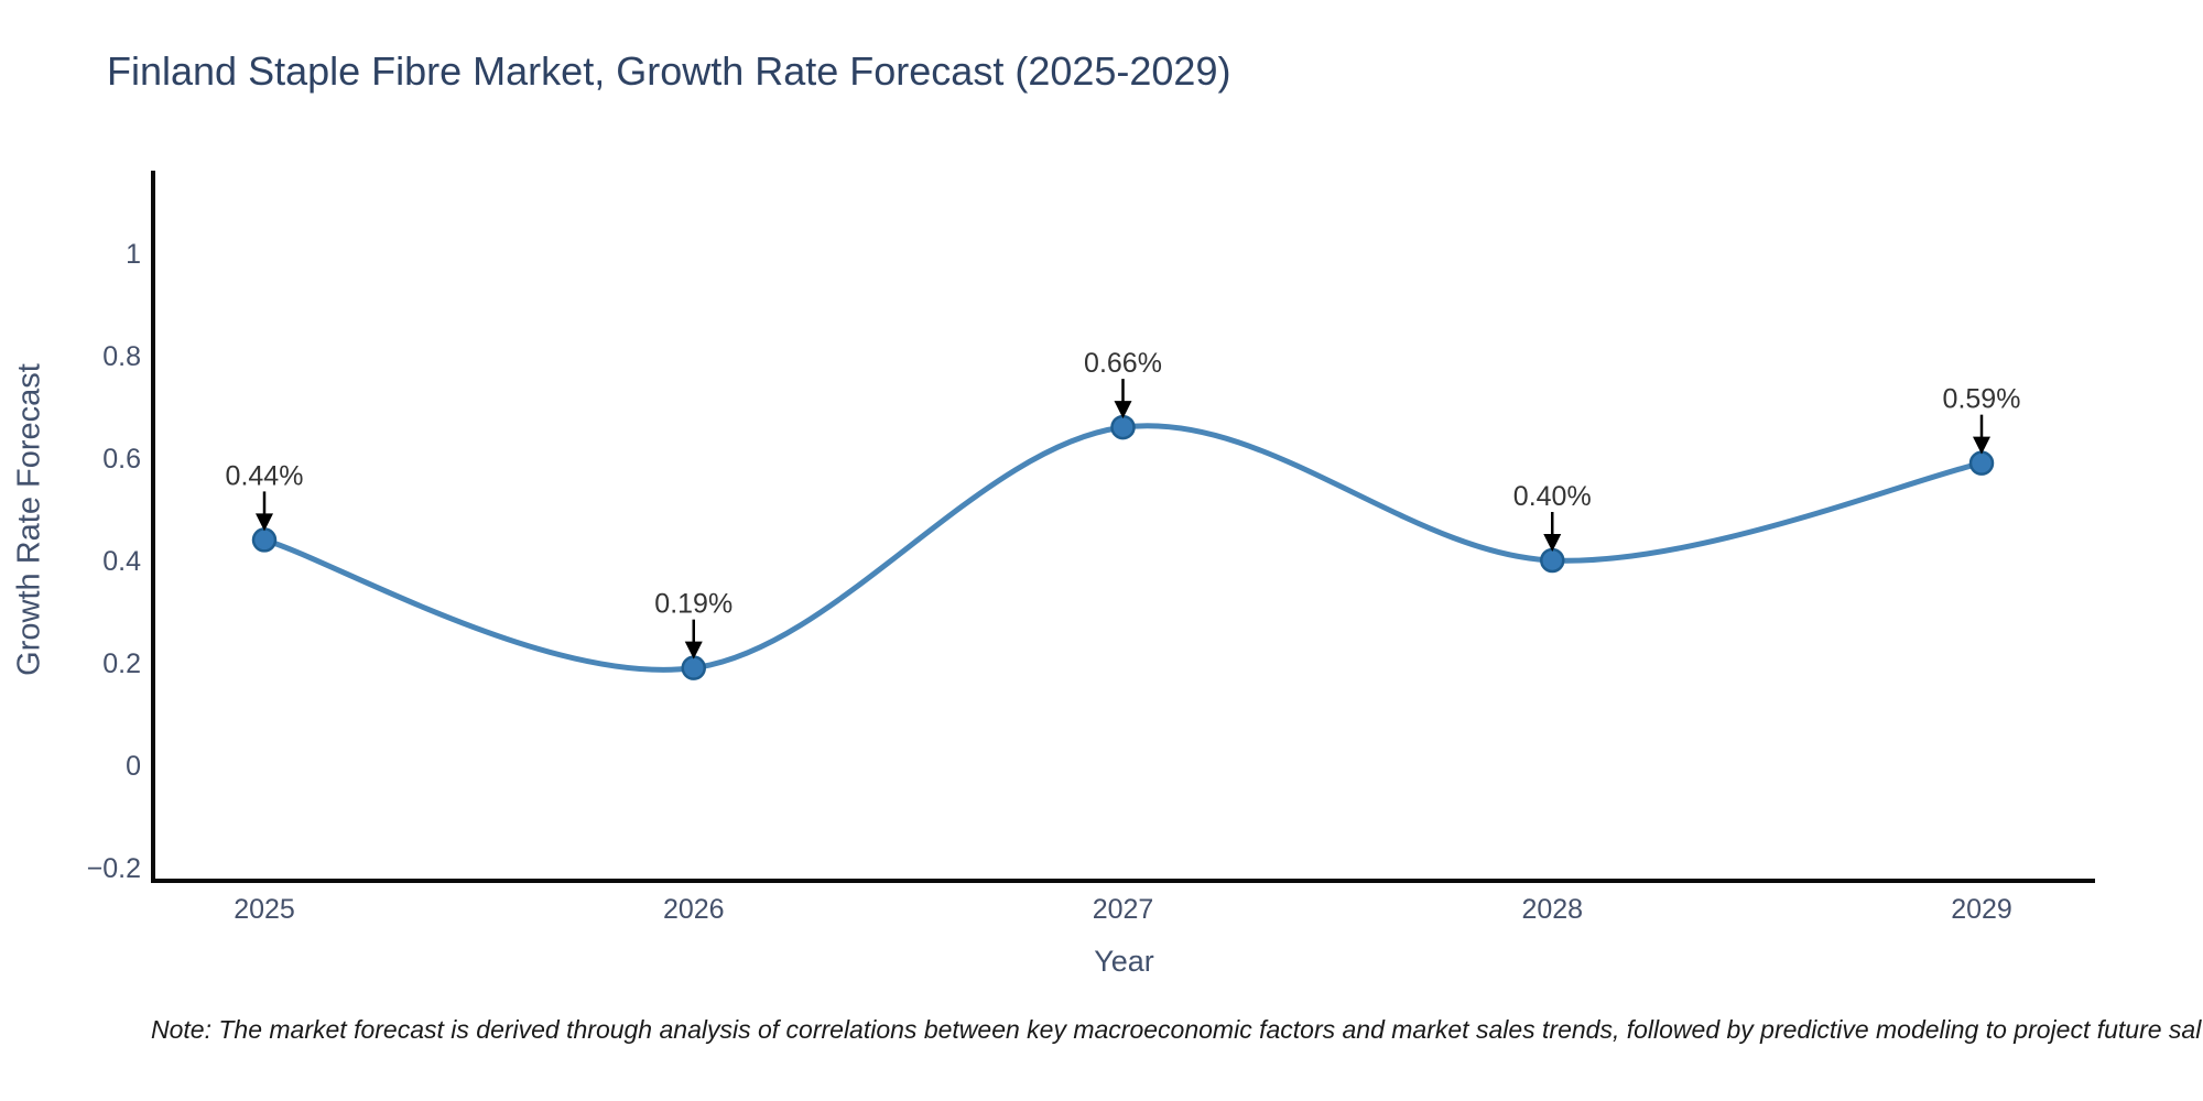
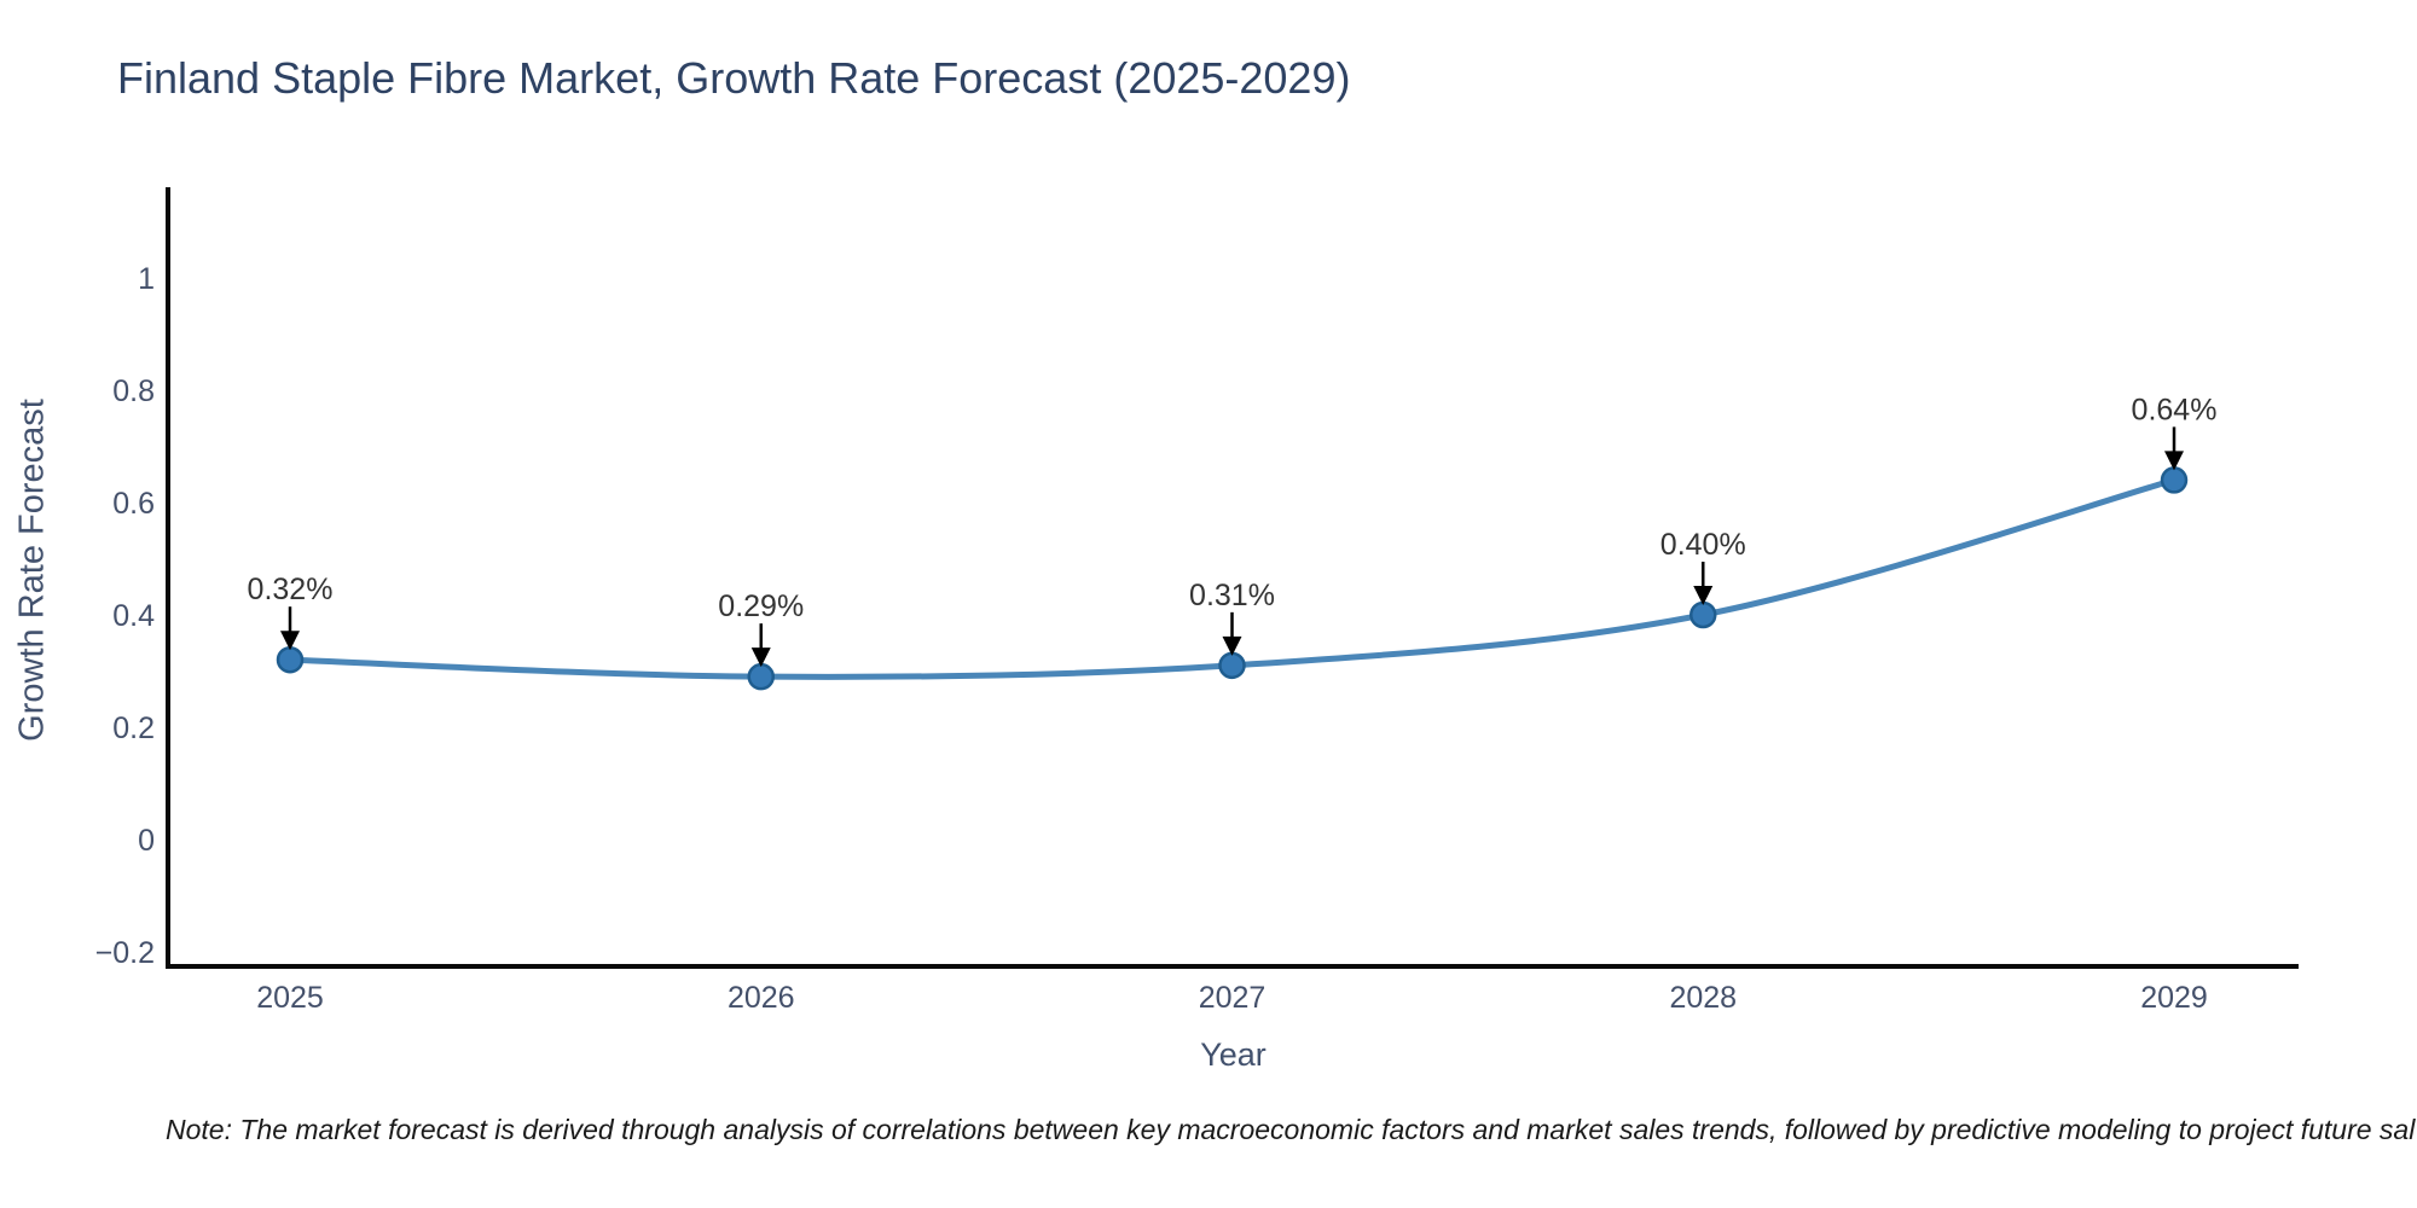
2025: 0.44% -> 0.32%
2026: 0.19% -> 0.29%
2027: 0.66% -> 0.31%
2029: 0.59% -> 0.64%
